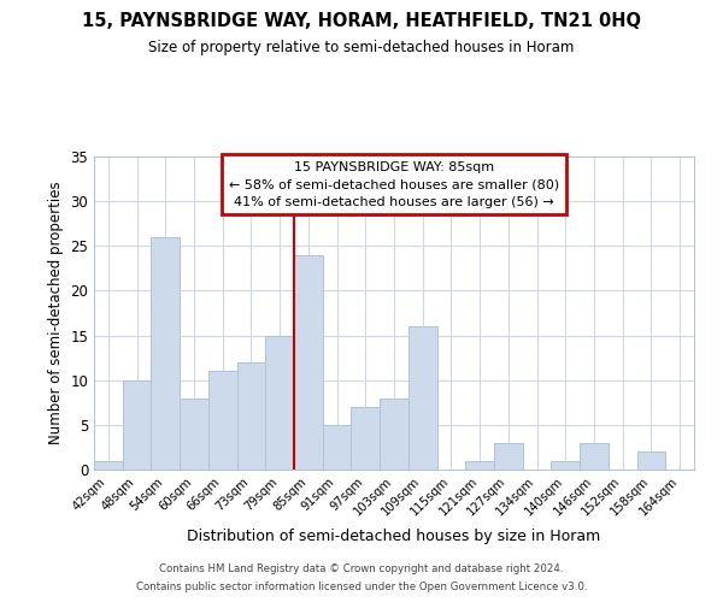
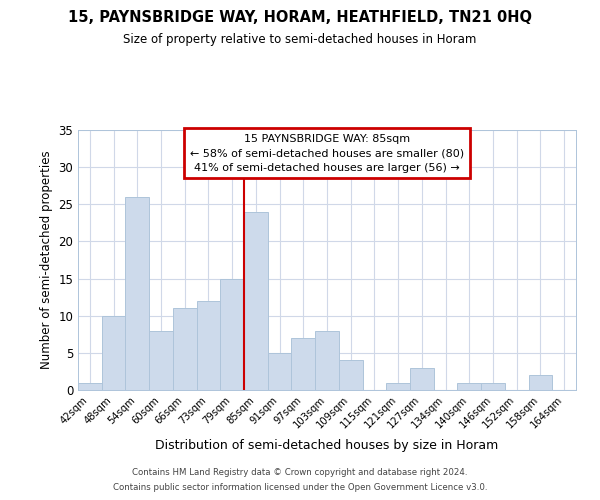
109sqm: 16 -> 4
146sqm: 3 -> 1
